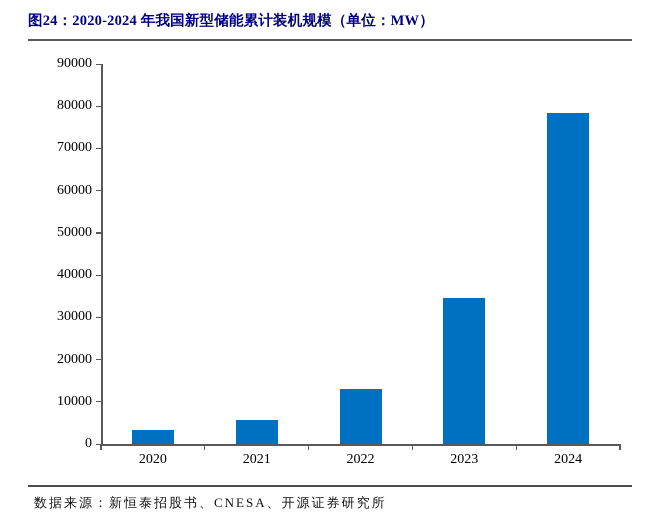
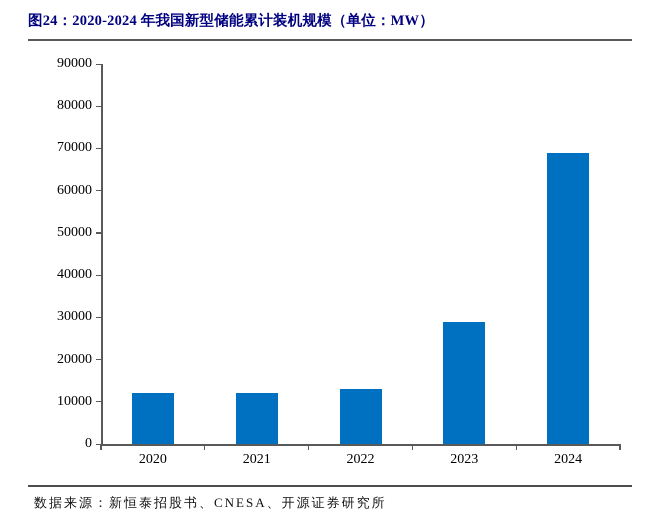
2020: 3000 -> 12000
2021: 6000 -> 12000
2023: 34000 -> 29000
2024: 78000 -> 69000
